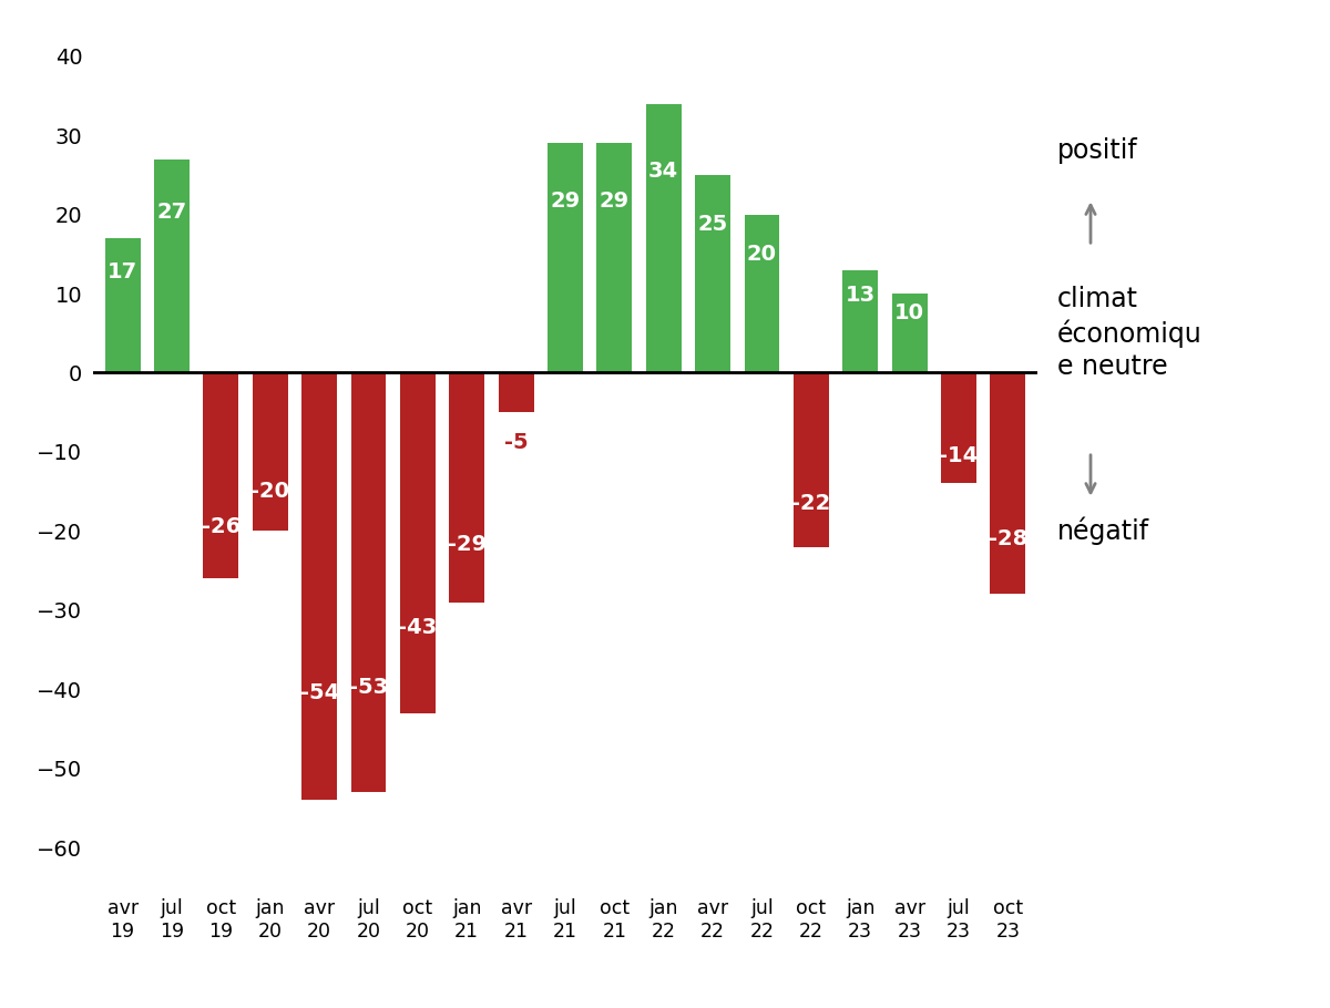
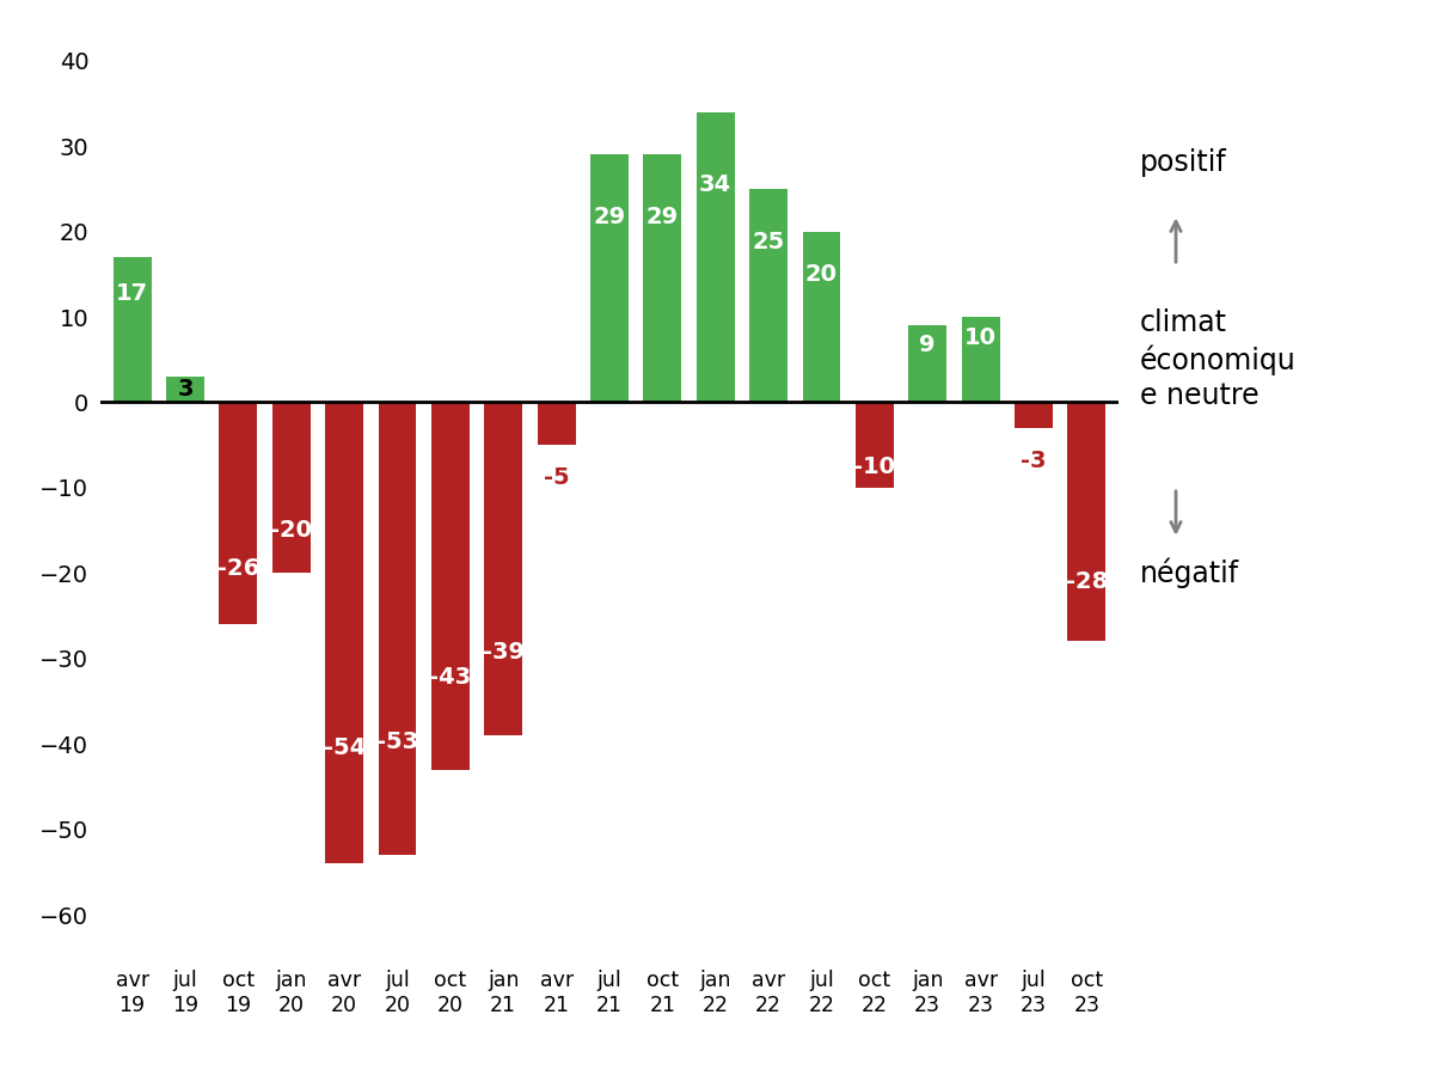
jul 19: 27 -> 3
jan 21: -29 -> -39
oct 22: -22 -> -10
jan 23: 13 -> 9
jul 23: -14 -> -3
